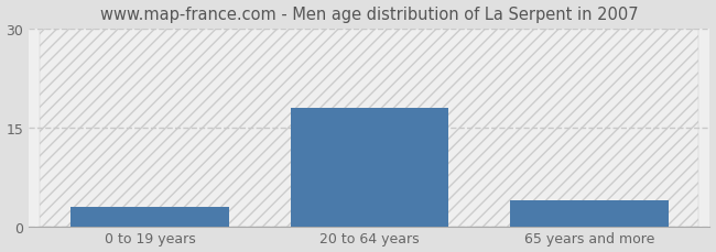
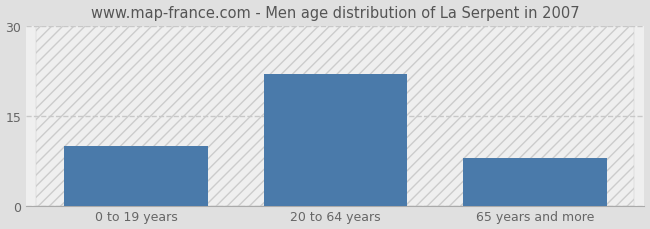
0 to 19 years: 3 -> 10
20 to 64 years: 18 -> 22
65 years and more: 4 -> 8
